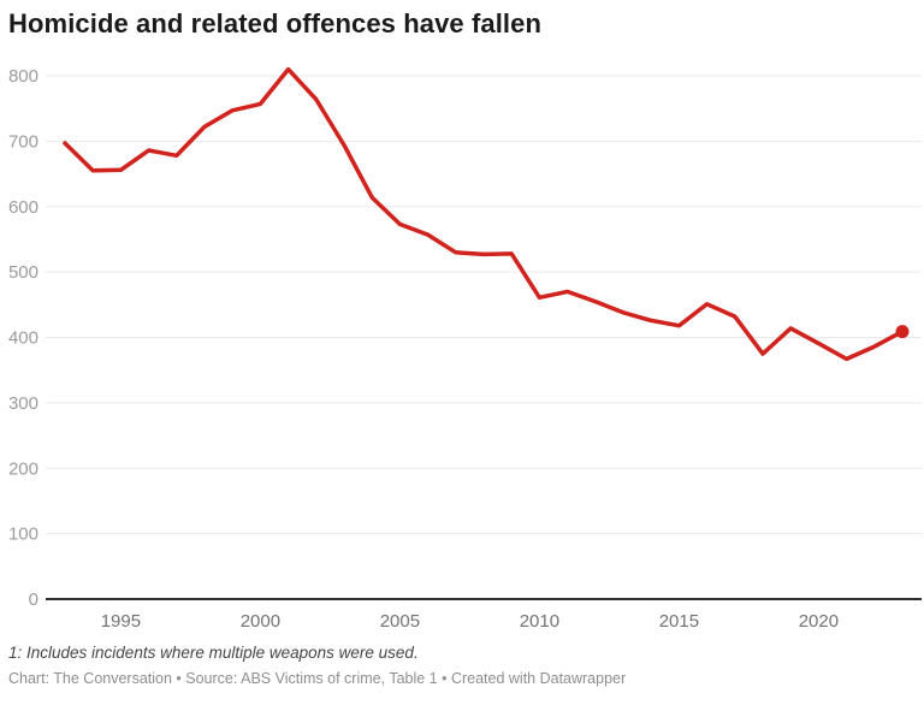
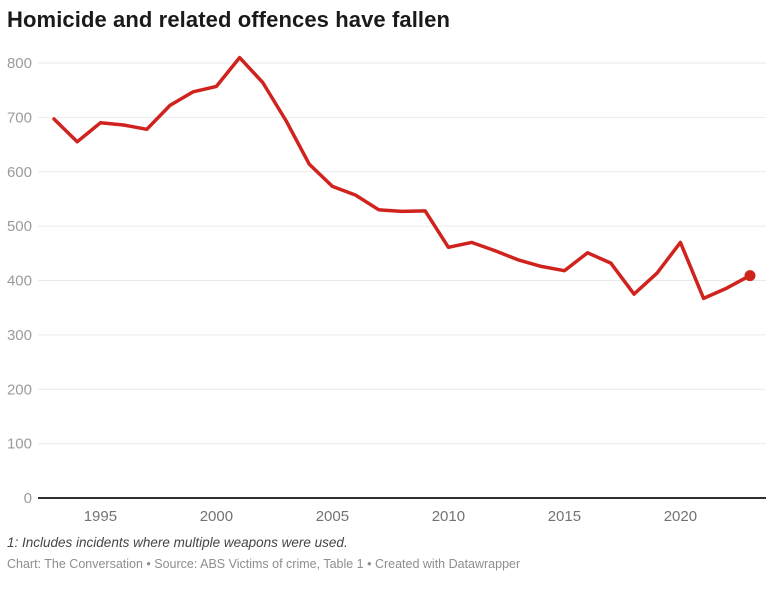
1995: 660 -> 690
2020: 390 -> 470
